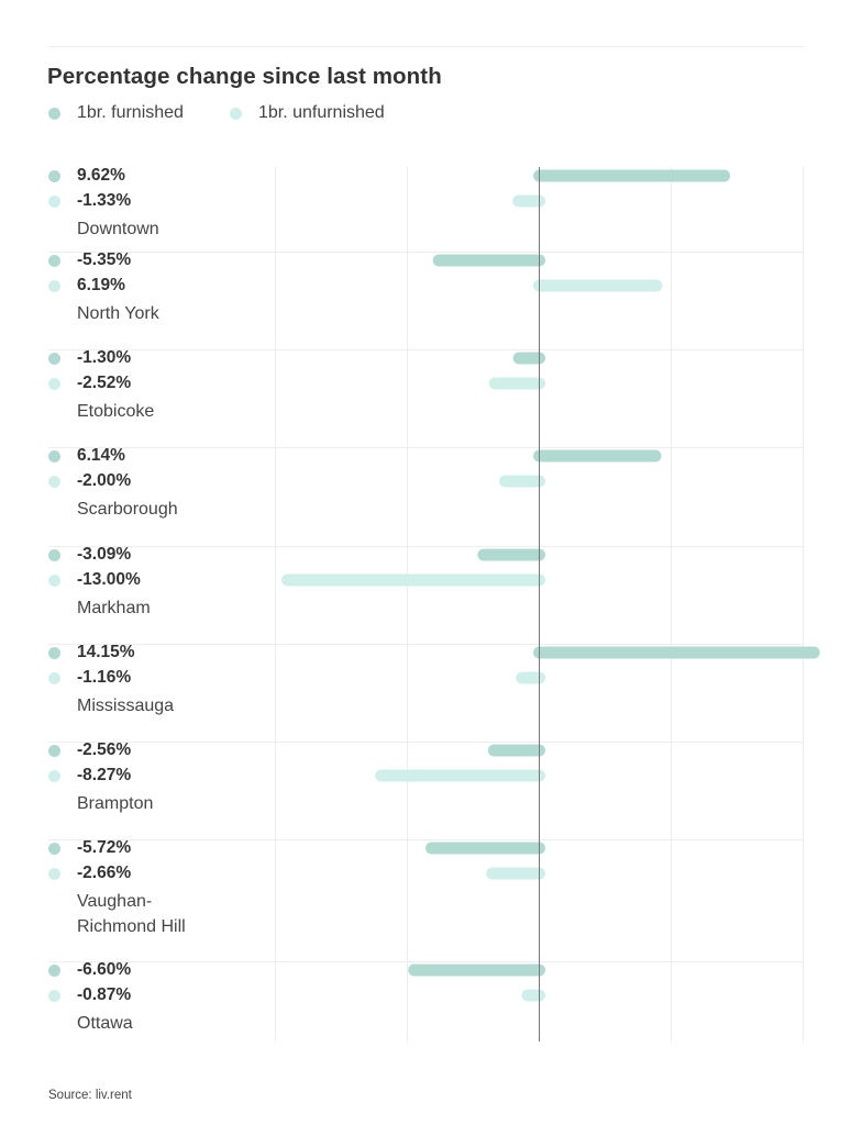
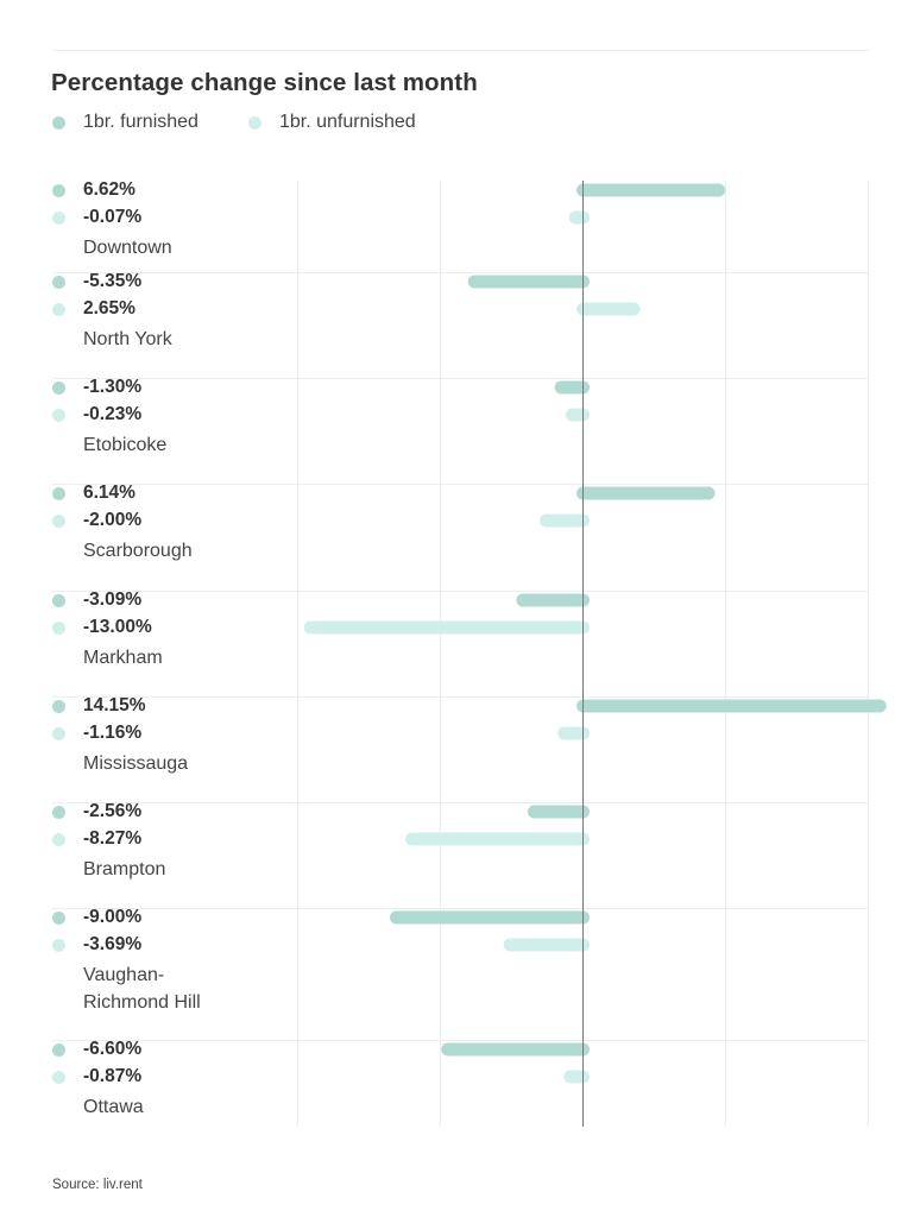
1br. furnished/Downtown: 9.62% -> 6.62%
1br. unfurnished/Downtown: -1.33% -> -0.07%
1br. unfurnished/North York: 6.19% -> 2.65%
1br. unfurnished/Etobicoke: -2.52% -> -0.23%
1br. furnished/Vaughan- Richmond Hill: -5.72% -> -9.00%
1br. unfurnished/Vaughan- Richmond Hill: -2.66% -> -3.69%
